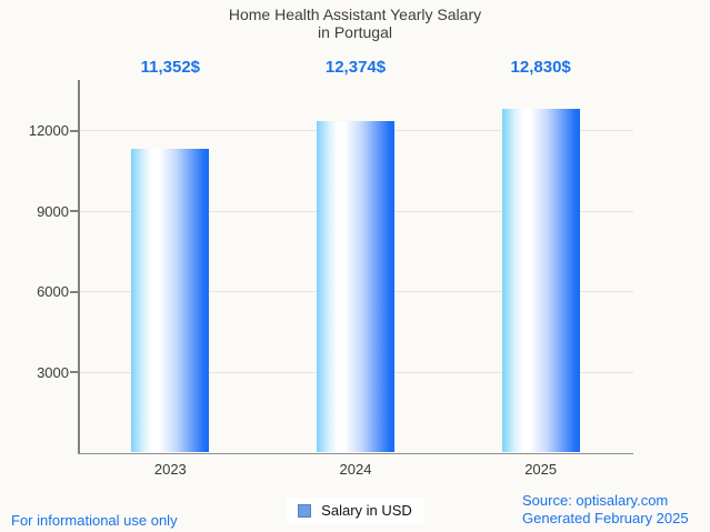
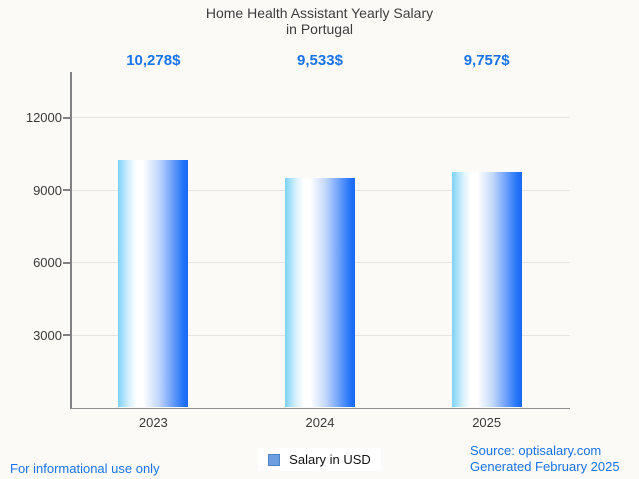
2023: 11,352 -> 10,278
2024: 12,374 -> 9,533
2025: 12,830 -> 9,757
